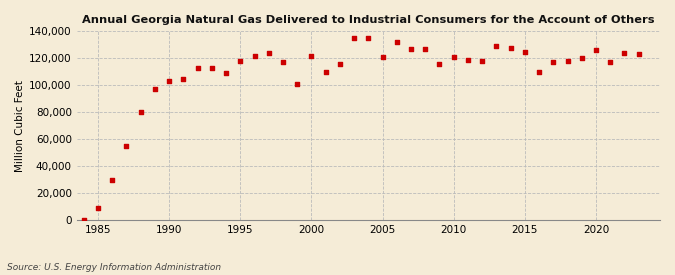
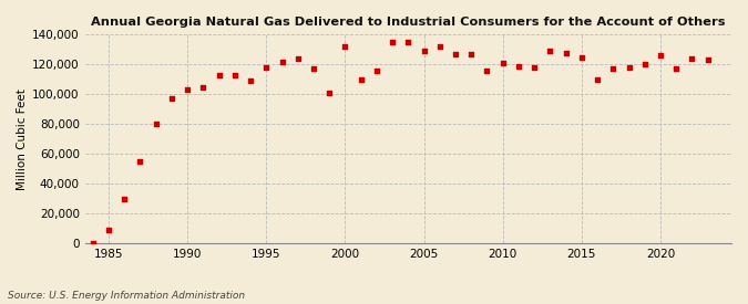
2000: 122,000 -> 132,000
2005: 121,000 -> 129,000
